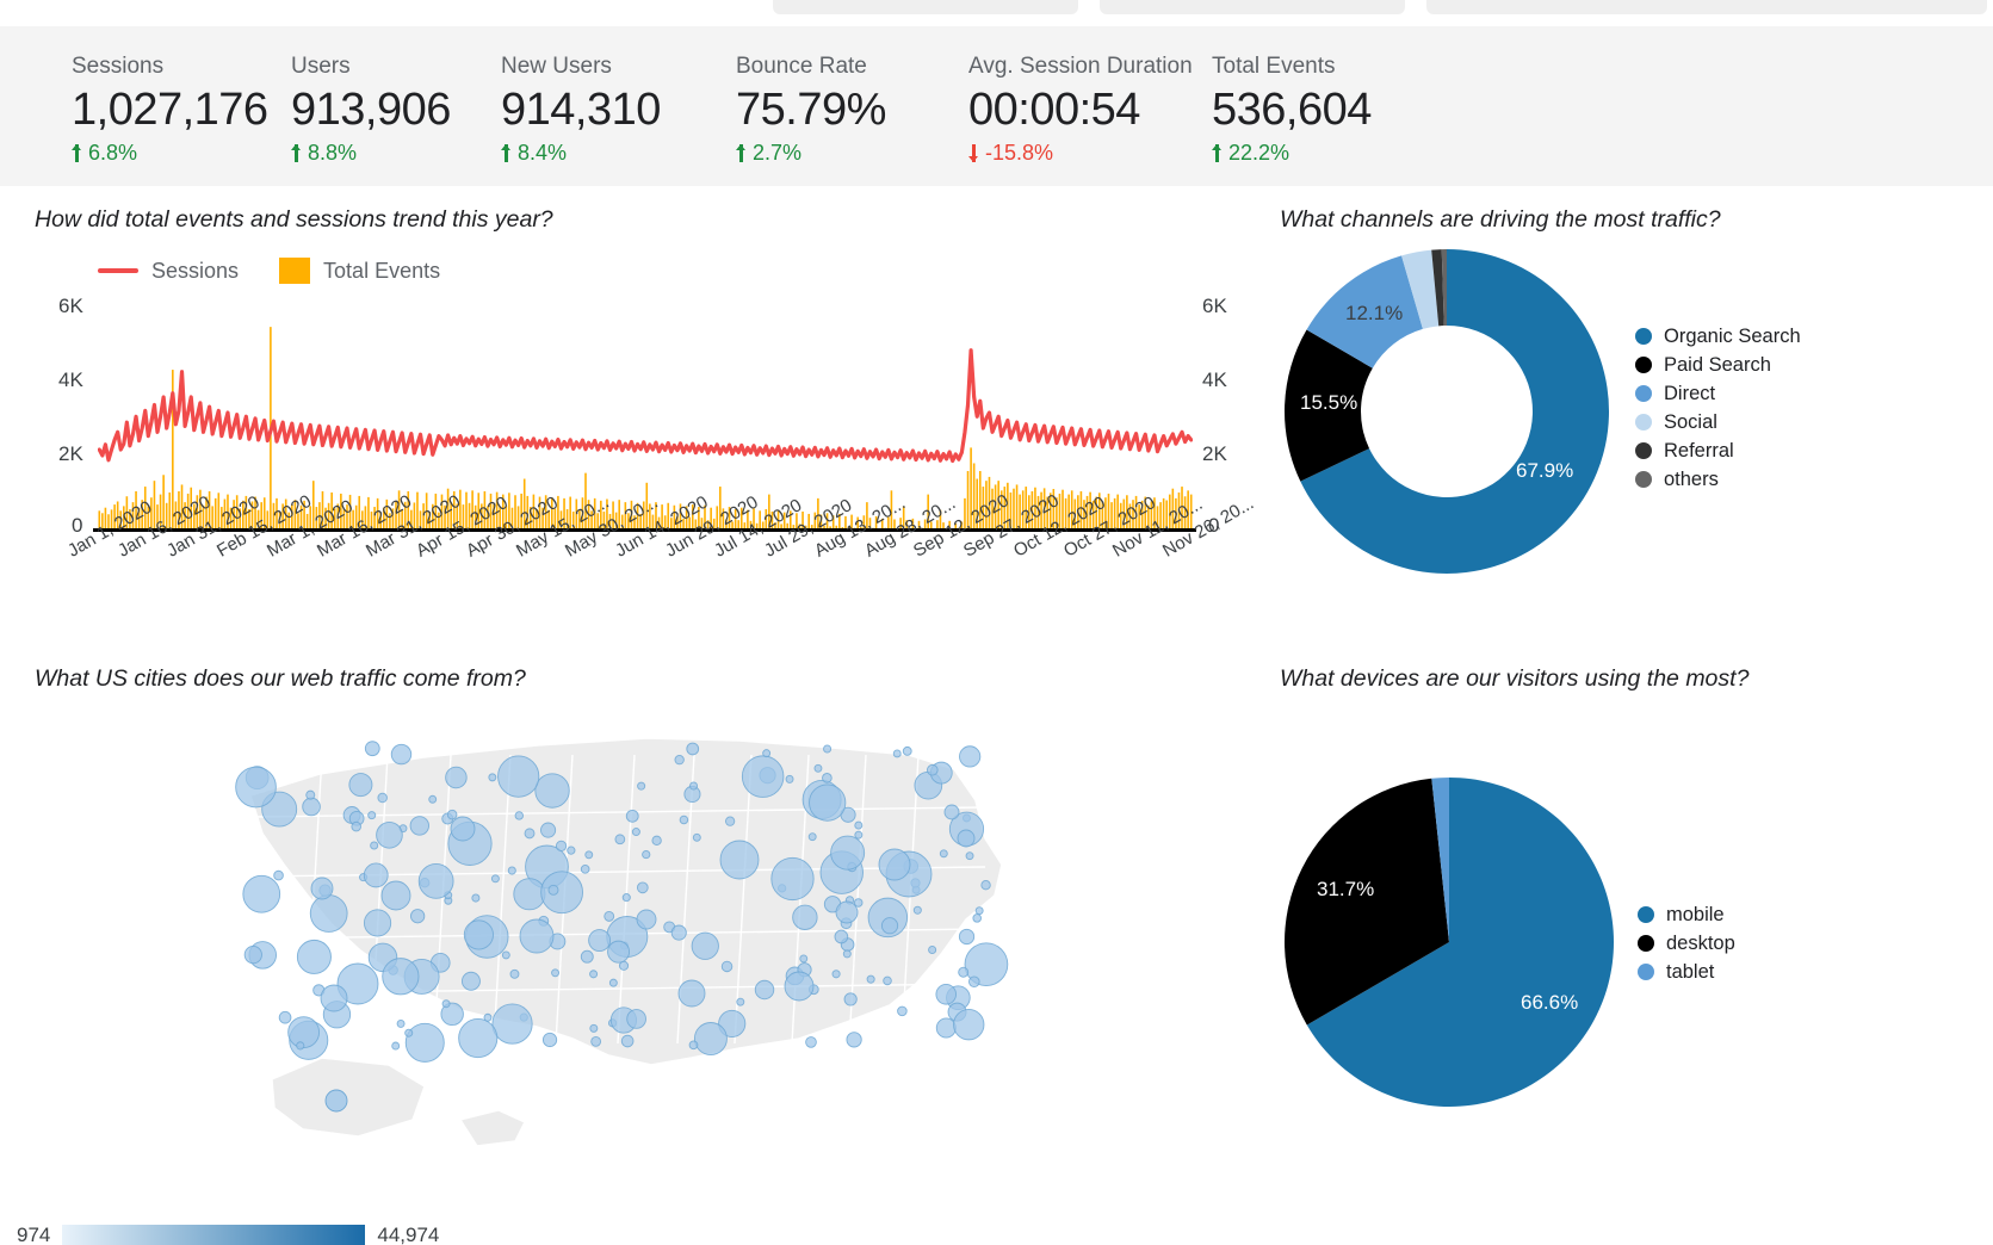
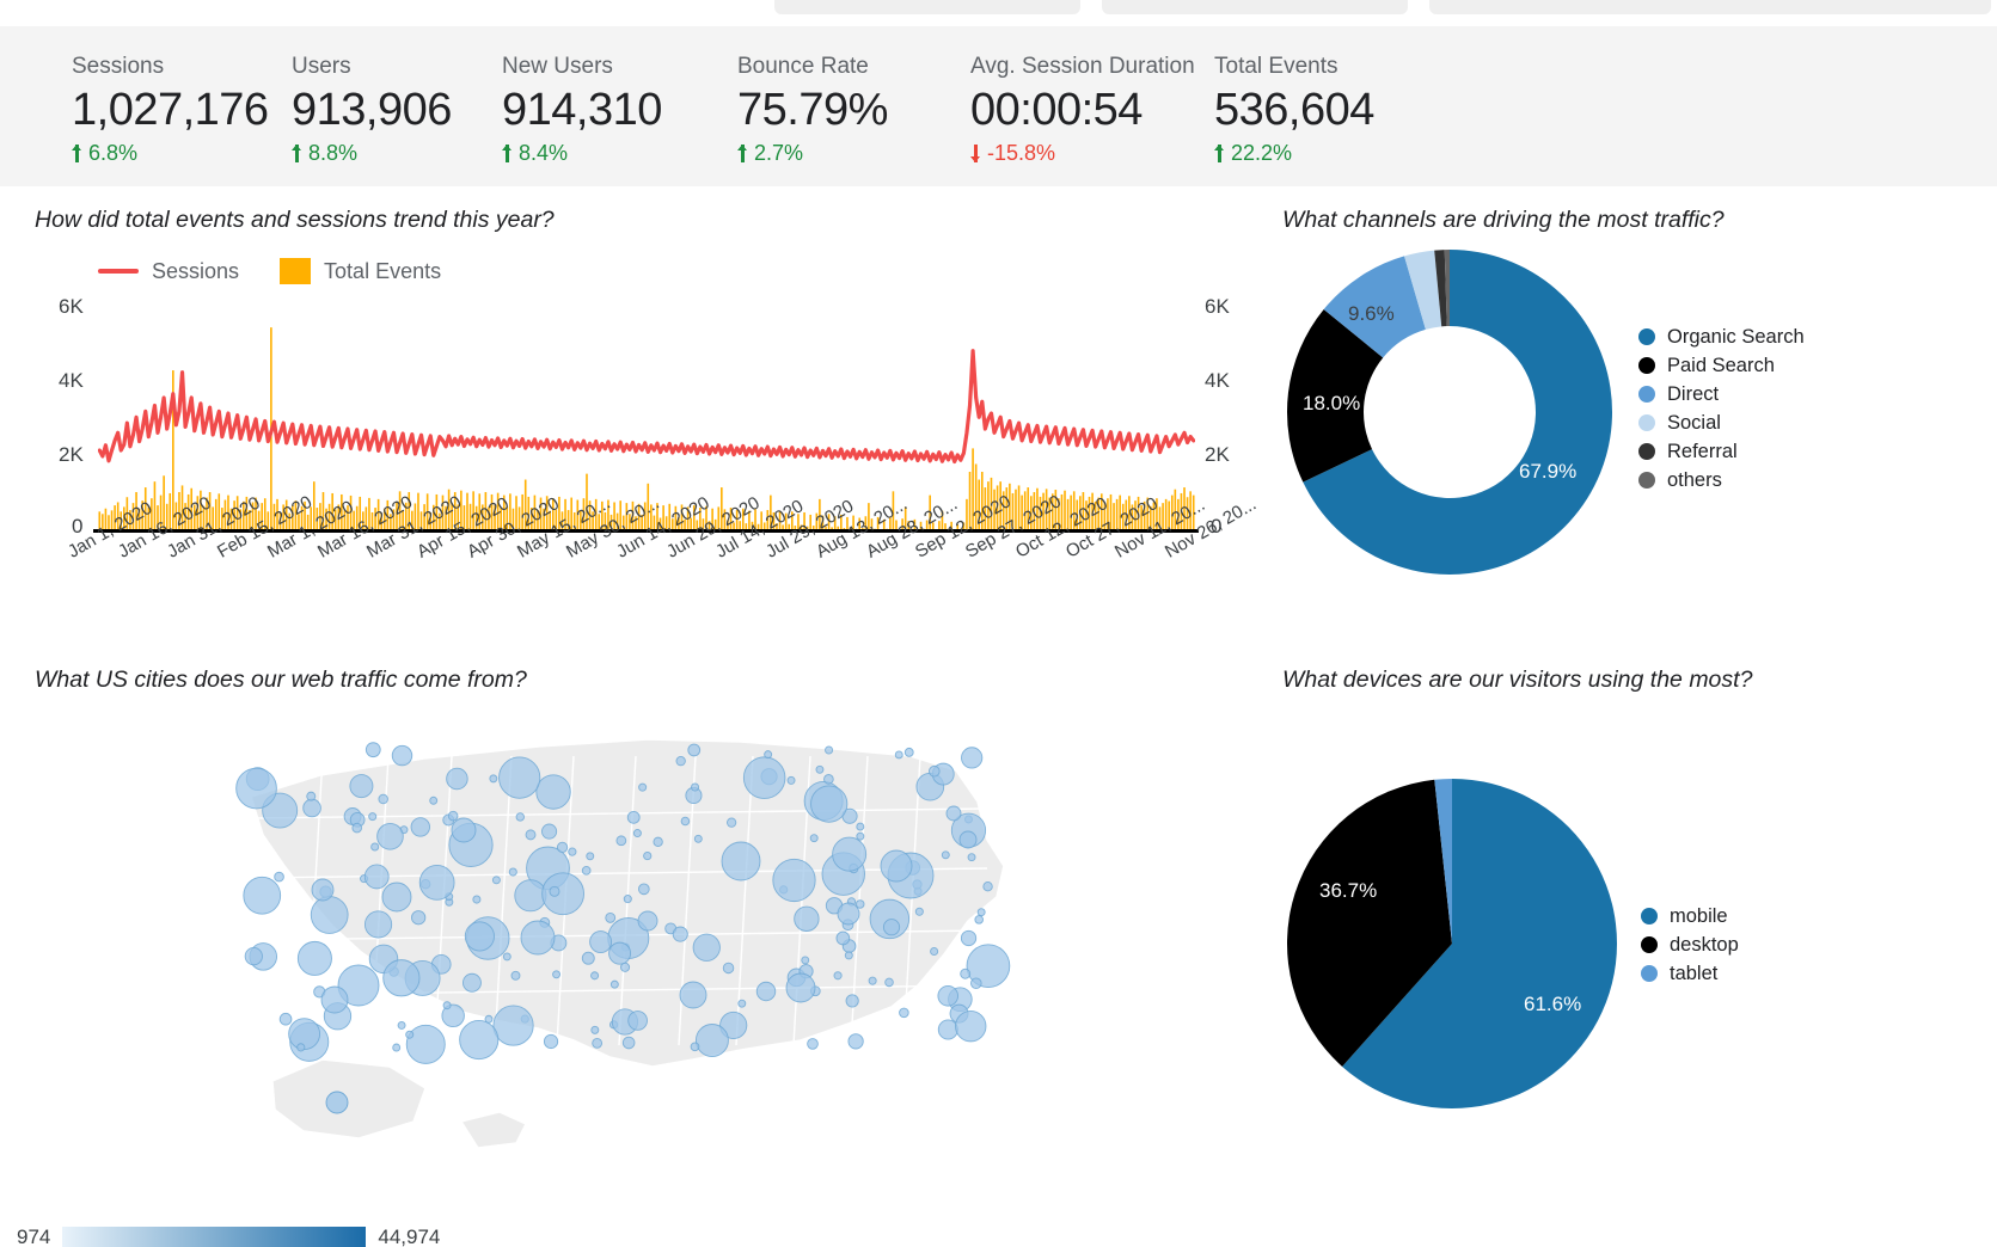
What channels are driving the most traffic?/Paid Search: 15.5% -> 18.0%
What channels are driving the most traffic?/Direct: 12.1% -> 9.6%
What devices are our visitors using the most?/mobile: 66.6% -> 61.6%
What devices are our visitors using the most?/desktop: 31.7% -> 36.7%
